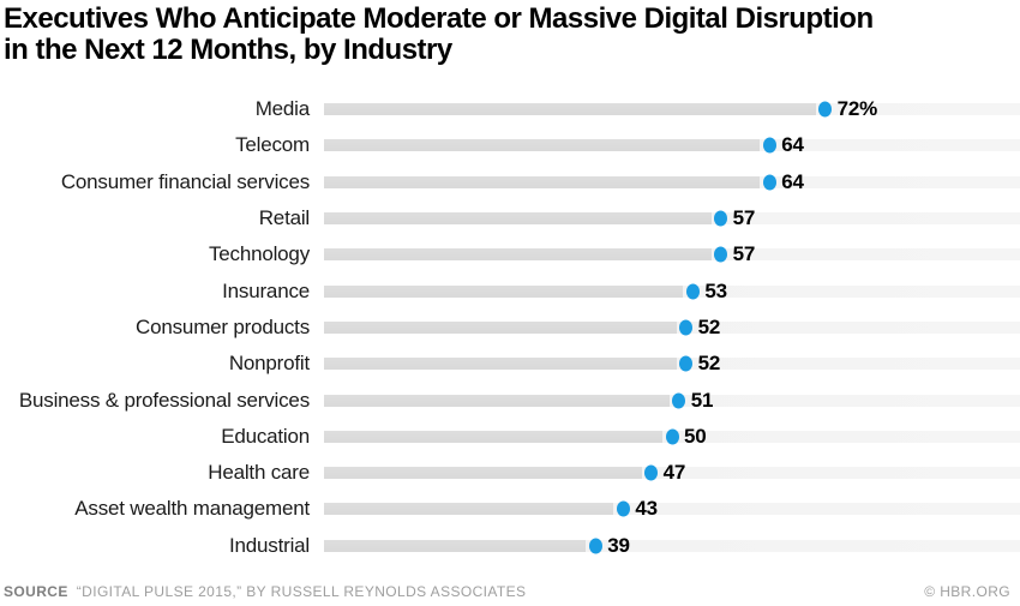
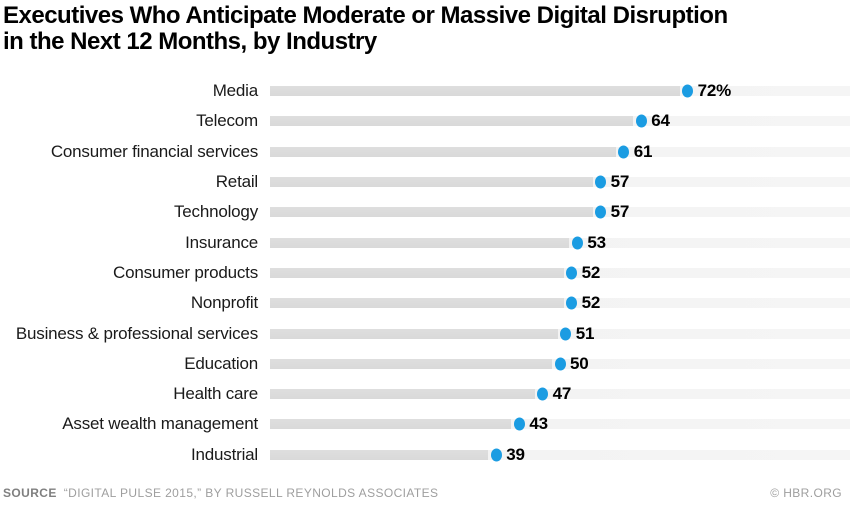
Consumer financial services: 64 -> 61
